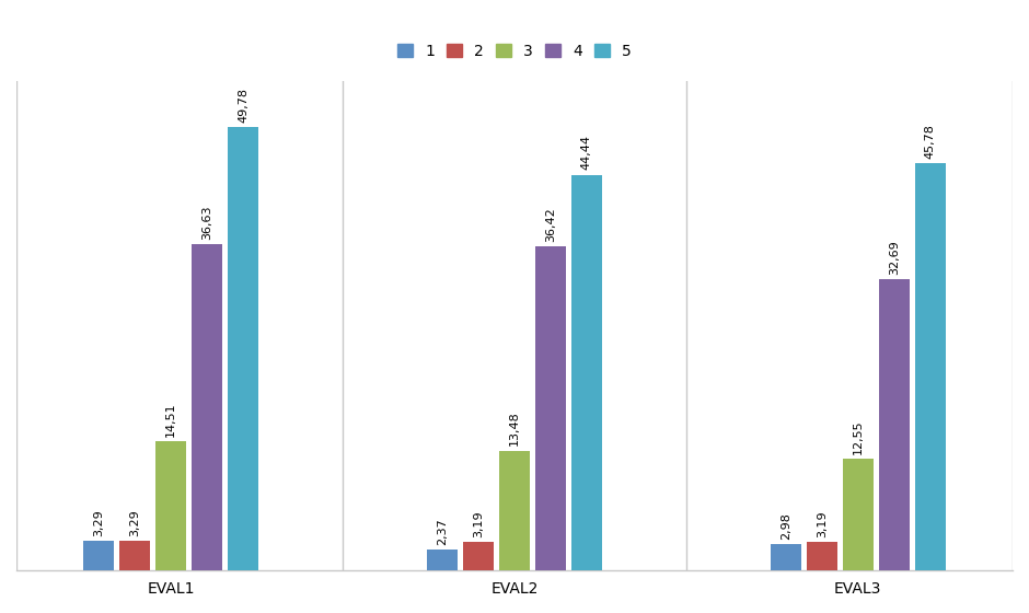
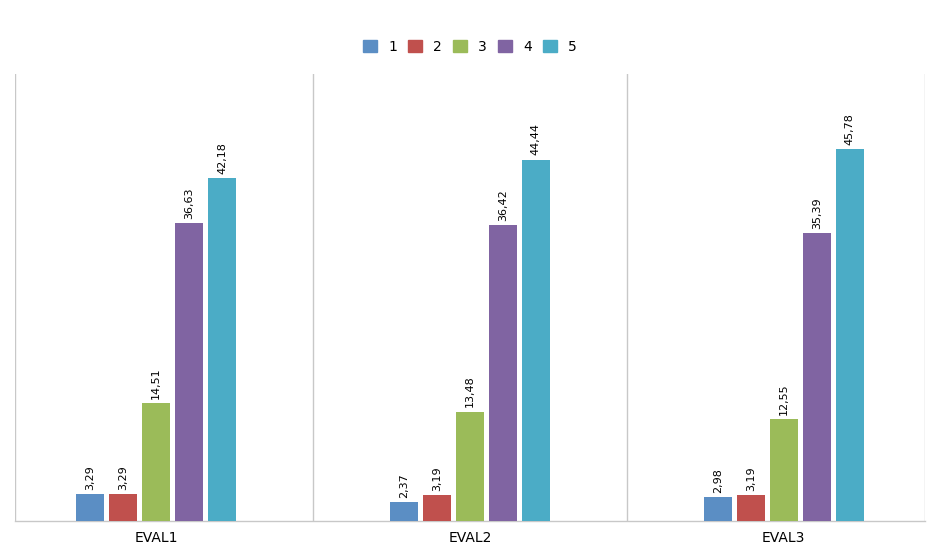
5/EVAL1: 49,78 -> 42,18
4/EVAL3: 32,69 -> 35,39
